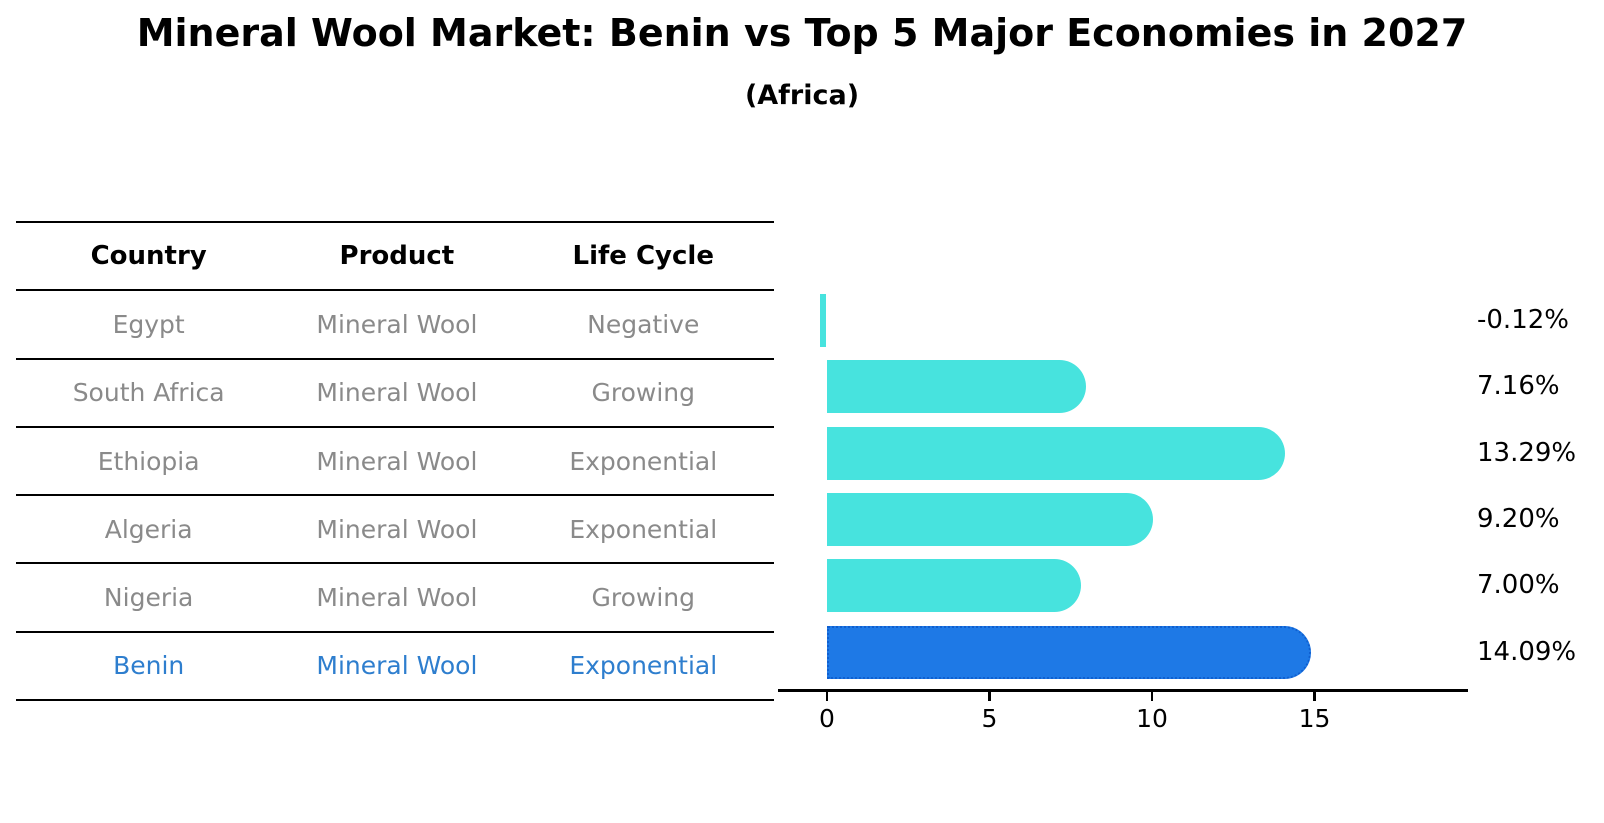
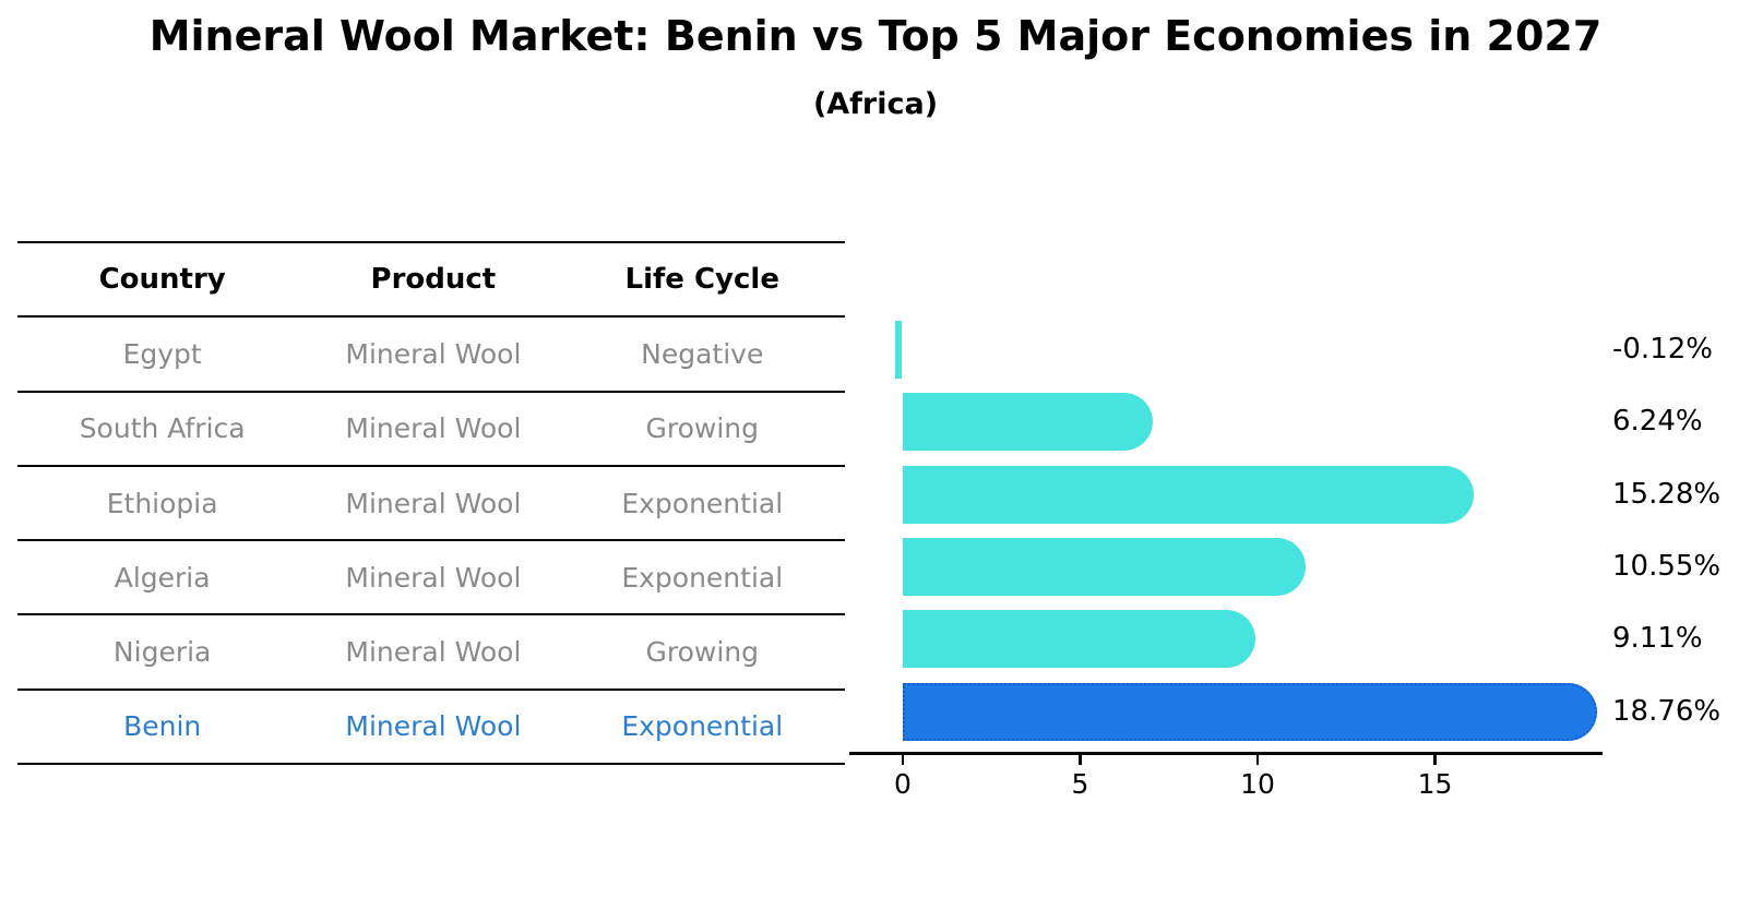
South Africa: 7.16% -> 6.24%
Ethiopia: 13.29% -> 15.28%
Algeria: 9.20% -> 10.55%
Nigeria: 7.00% -> 9.11%
Benin: 14.09% -> 18.76%
